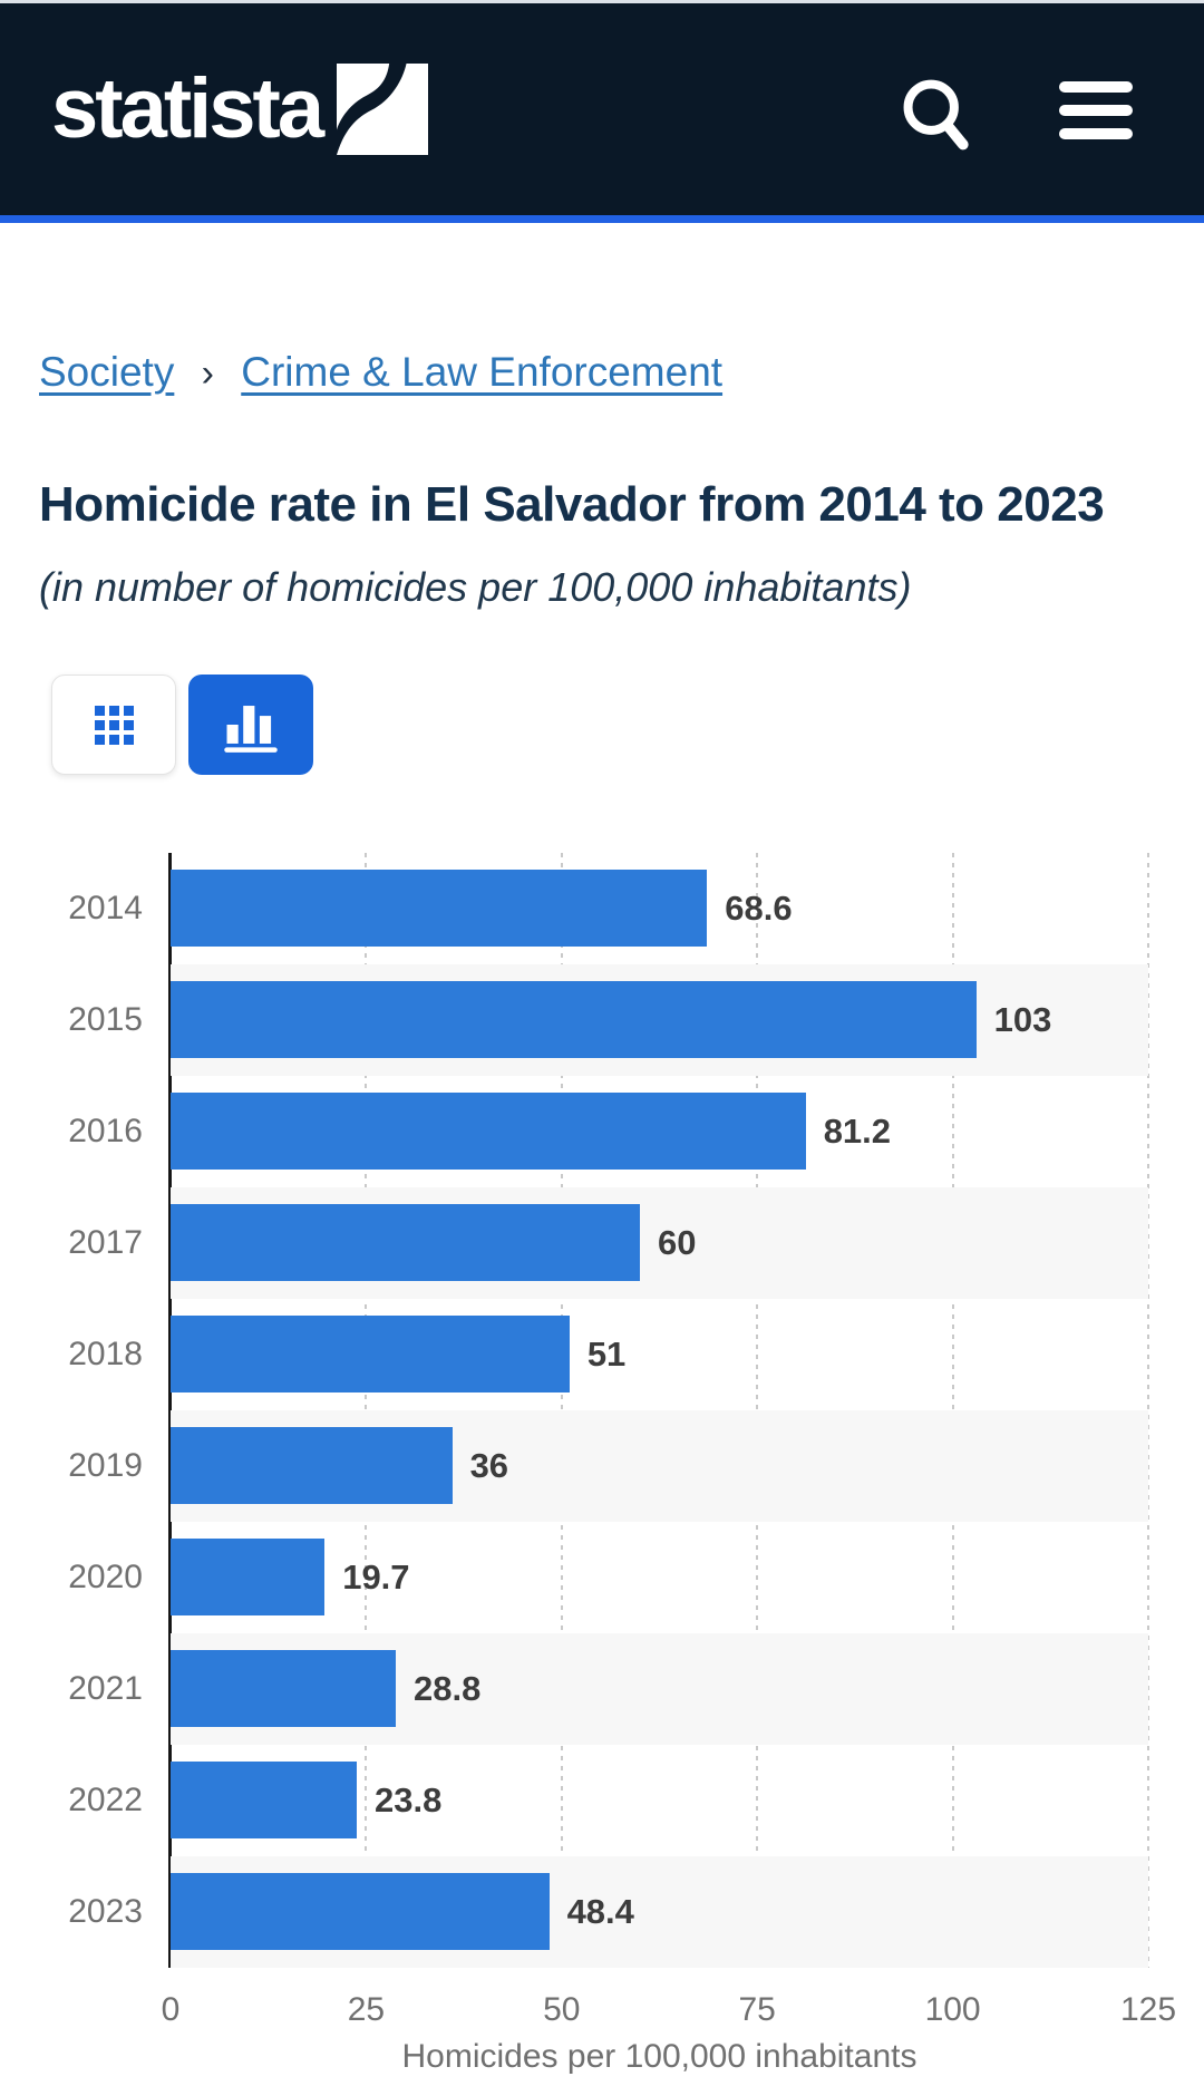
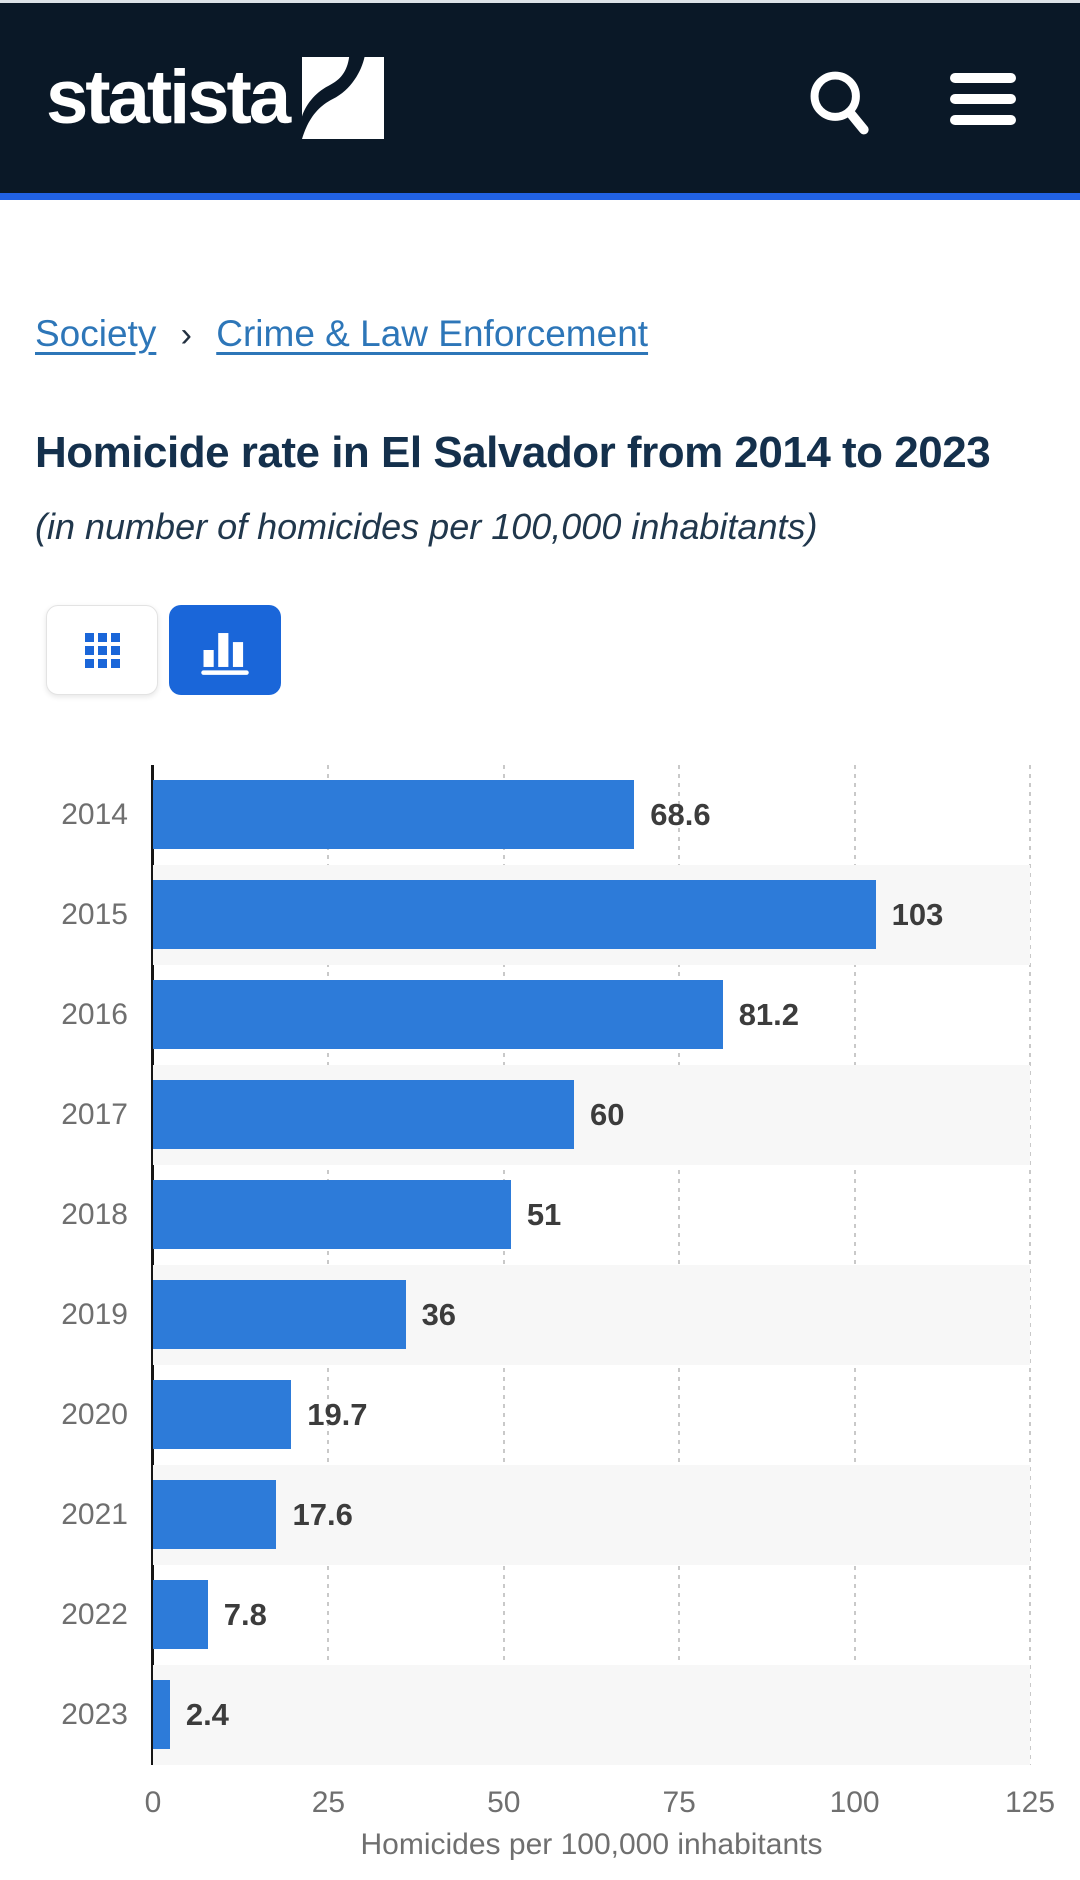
2021: 28.8 -> 17.6
2022: 23.8 -> 7.8
2023: 48.4 -> 2.4
